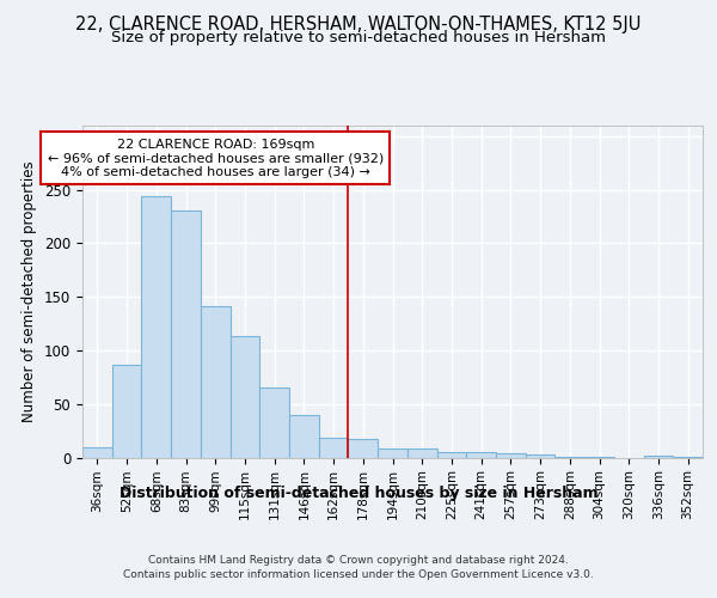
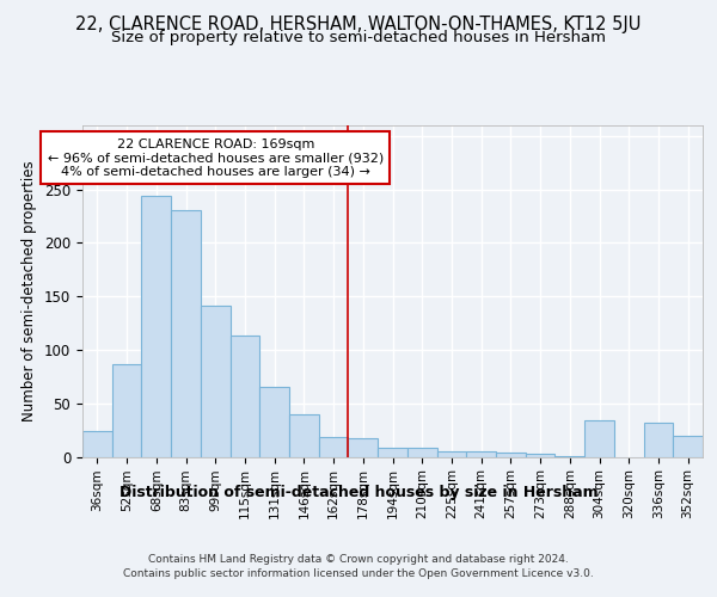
36sqm: 10 -> 24
304sqm: 1 -> 34
336sqm: 2 -> 32
352sqm: 1 -> 20
